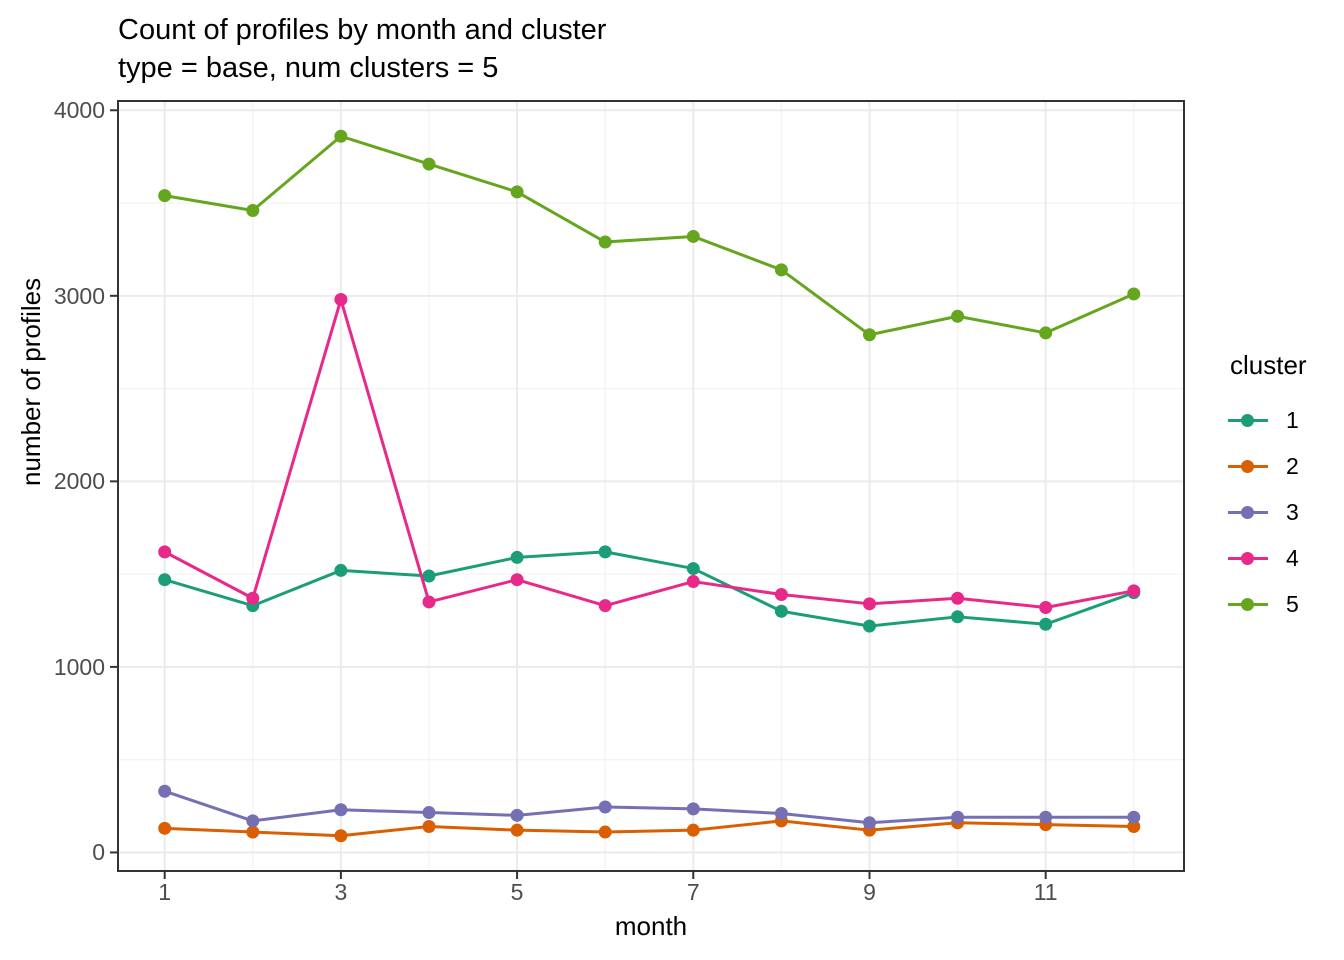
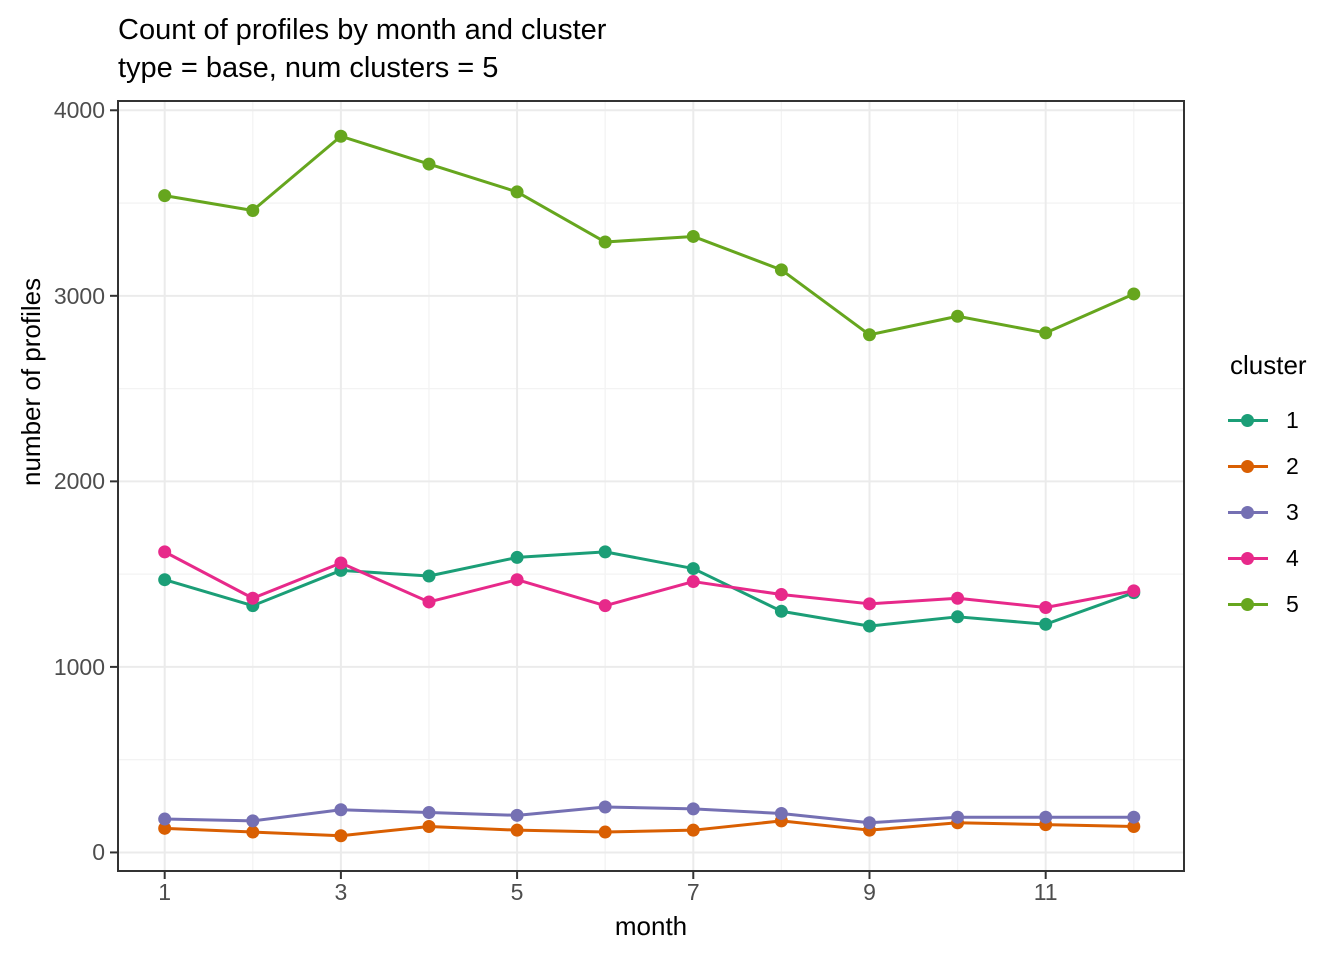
3/1: 330 -> 180
4/3: 2980 -> 1560
